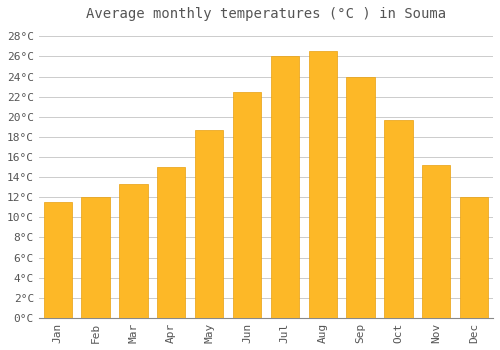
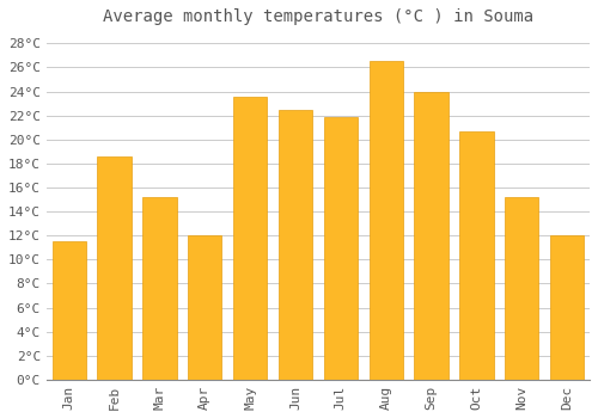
Feb: 12.0°C -> 18.6°C
Mar: 13.3°C -> 15.2°C
Apr: 15.0°C -> 12.0°C
May: 18.7°C -> 23.6°C
Jul: 26.0°C -> 21.9°C
Oct: 19.7°C -> 20.7°C
